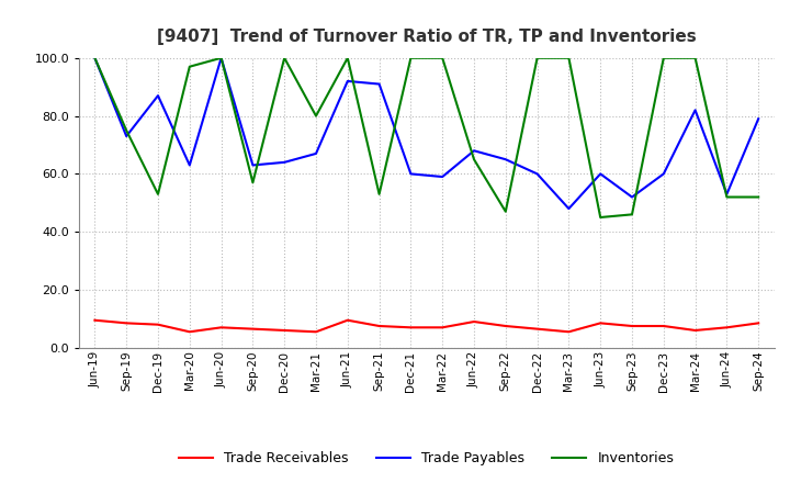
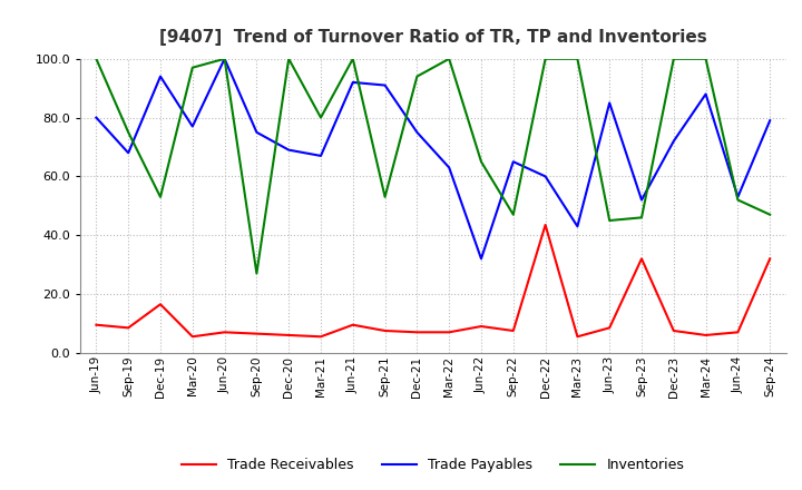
Trade Payables/Jun-19: 100 -> 80
Trade Payables/Sep-19: 73 -> 68
Trade Receivables/Dec-19: 8.0 -> 16.5
Trade Payables/Dec-19: 87 -> 94
Trade Payables/Mar-20: 63 -> 77
Trade Payables/Sep-20: 63 -> 75
Inventories/Sep-20: 57 -> 27
Trade Payables/Dec-20: 64 -> 69
Trade Payables/Dec-21: 60 -> 75
Inventories/Dec-21: 100 -> 94
Trade Payables/Mar-22: 59 -> 63
Trade Payables/Jun-22: 68 -> 32
Trade Receivables/Dec-22: 6.5 -> 43.5
Trade Payables/Mar-23: 48 -> 43
Trade Payables/Jun-23: 60 -> 85
Trade Receivables/Sep-23: 7.5 -> 32.0
Trade Payables/Dec-23: 60 -> 72
Trade Payables/Mar-24: 82 -> 88
Trade Receivables/Sep-24: 8.5 -> 32.0
Inventories/Sep-24: 52 -> 47
